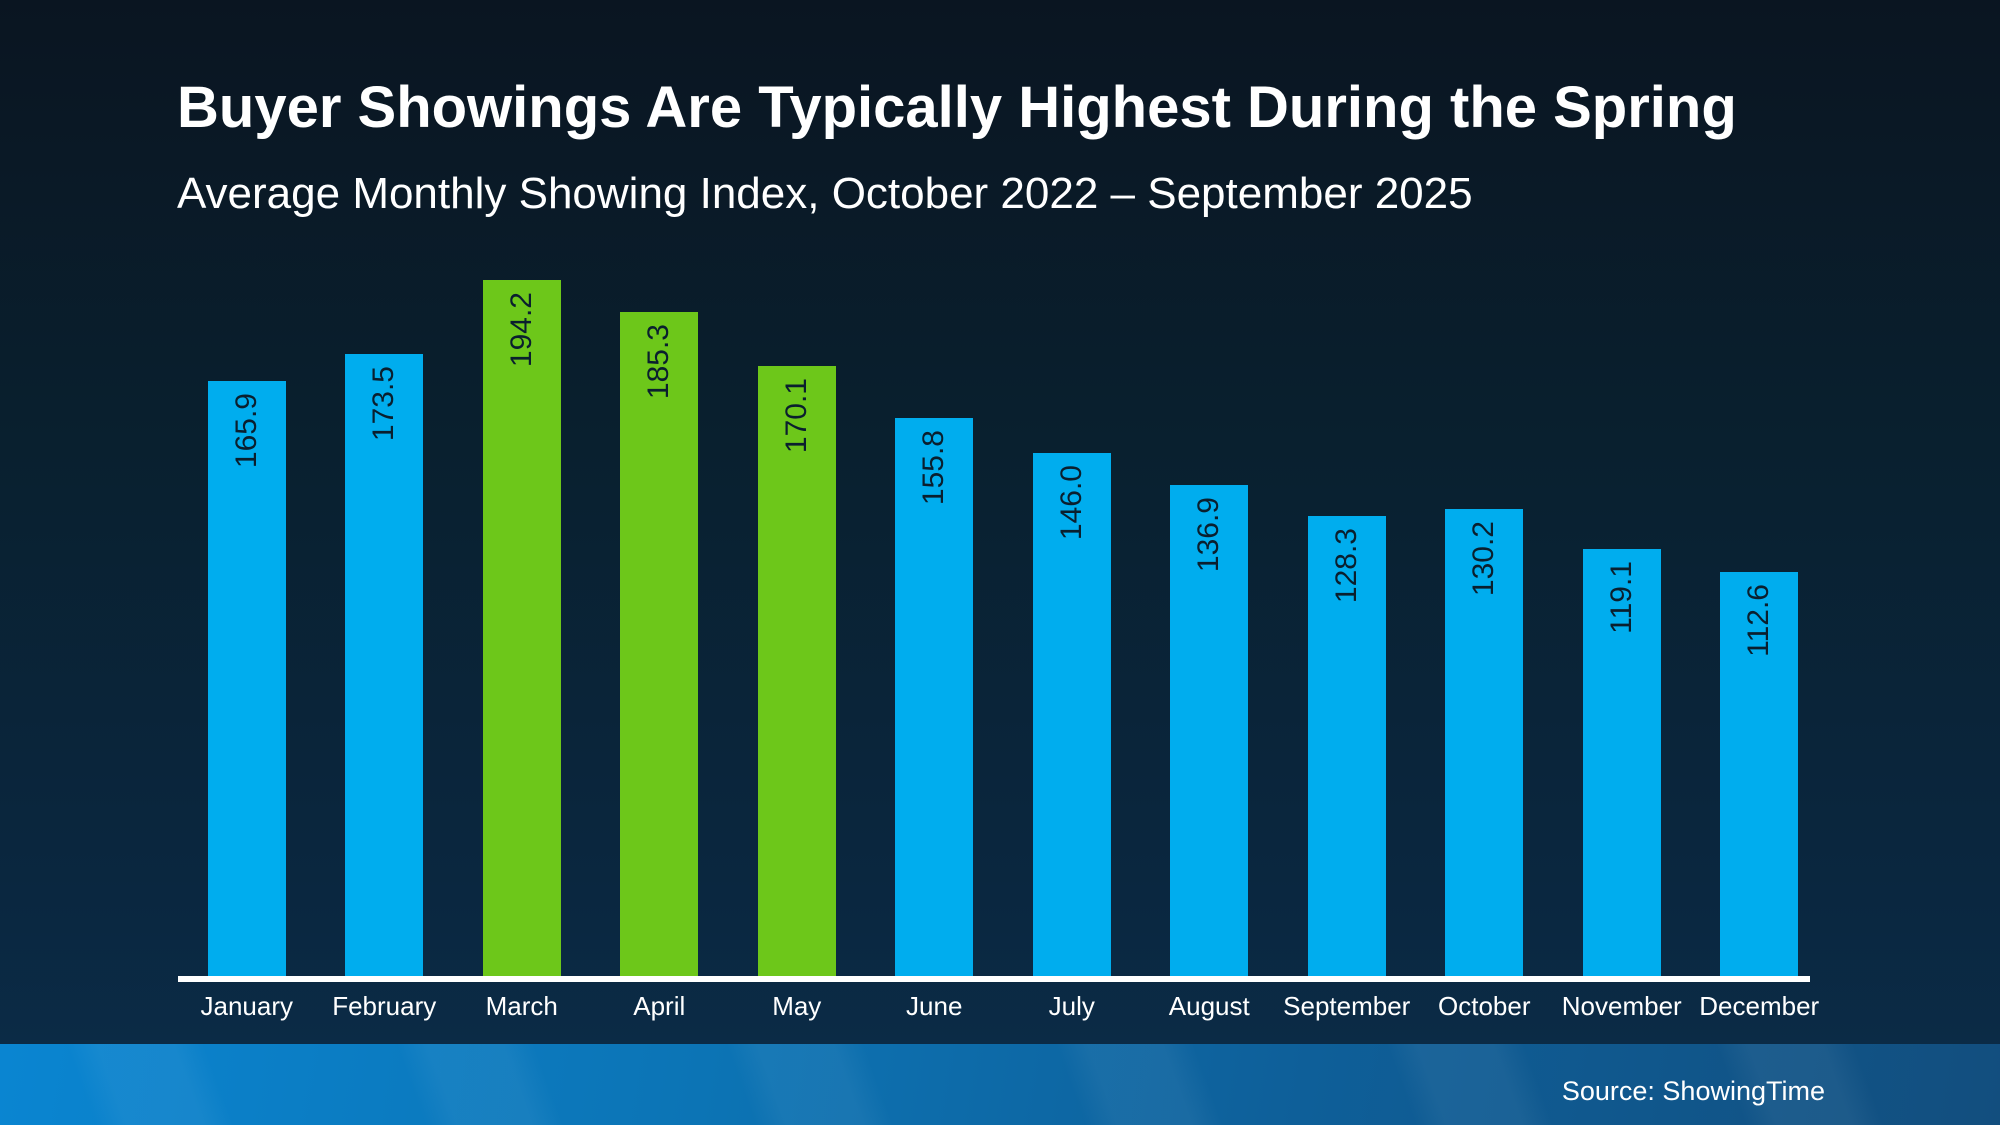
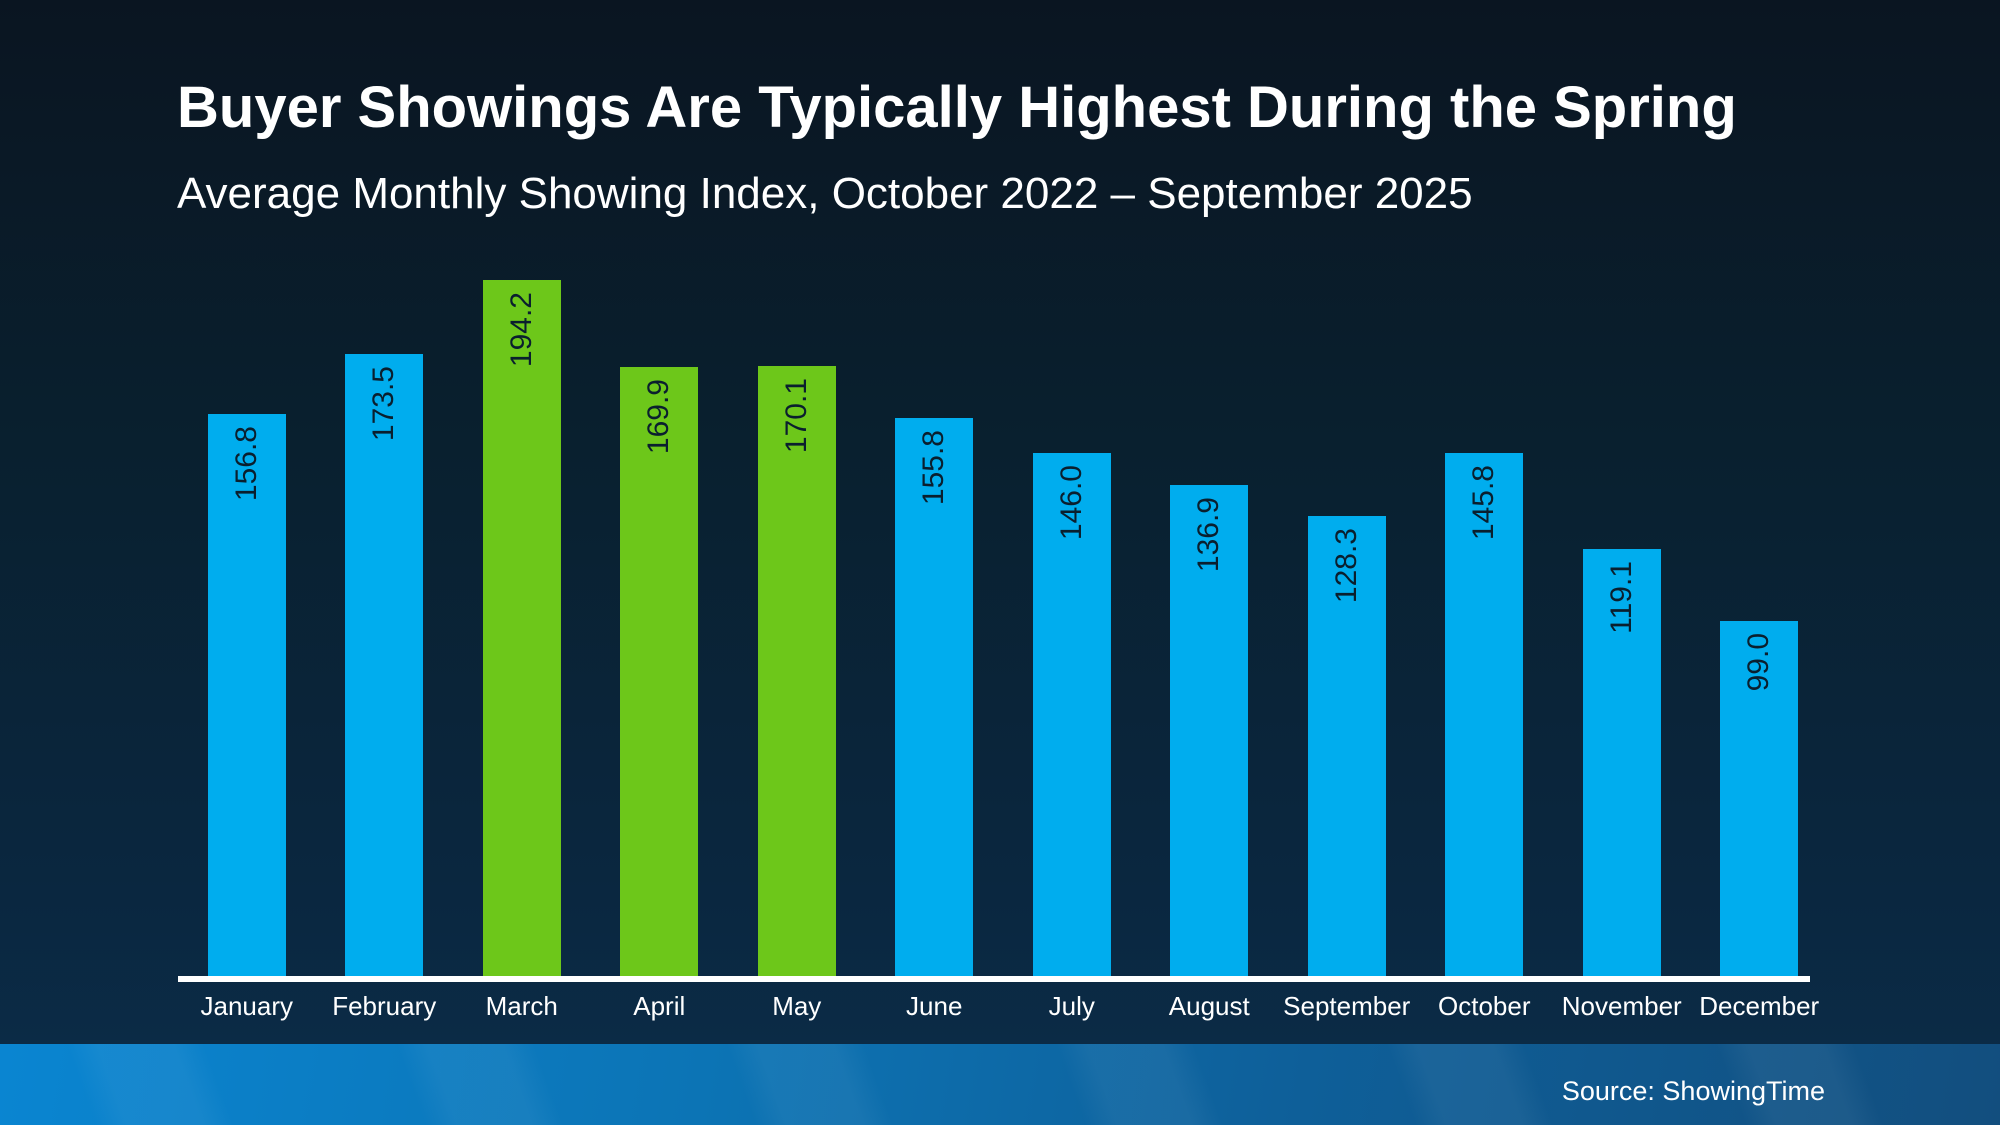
January: 165.9 -> 156.8
April: 185.3 -> 169.9
October: 130.2 -> 145.8
December: 112.6 -> 99.0
